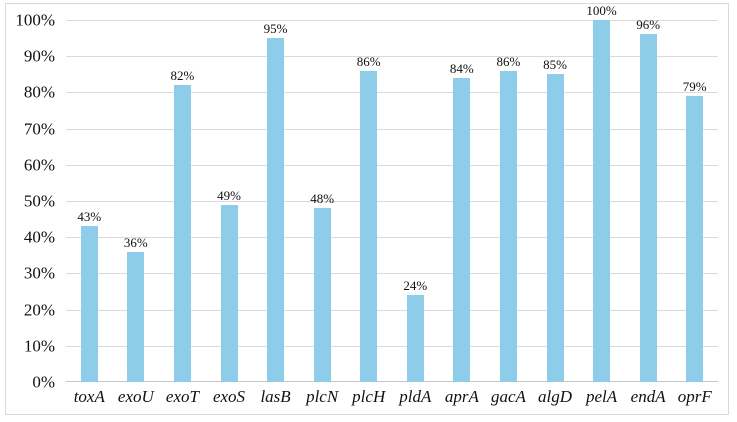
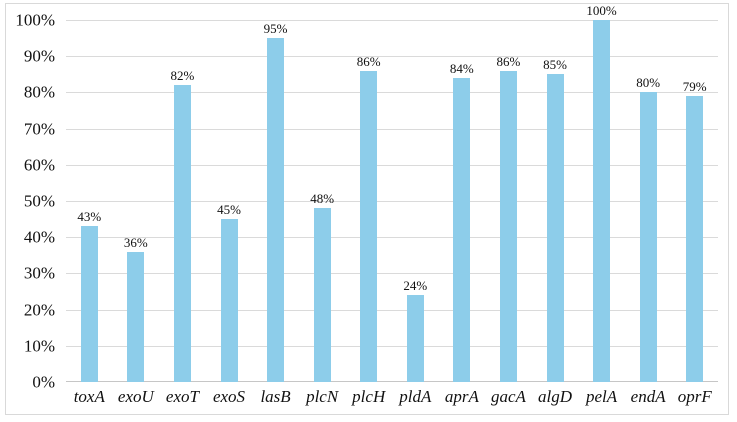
exoS: 49% -> 45%
endA: 96% -> 80%
